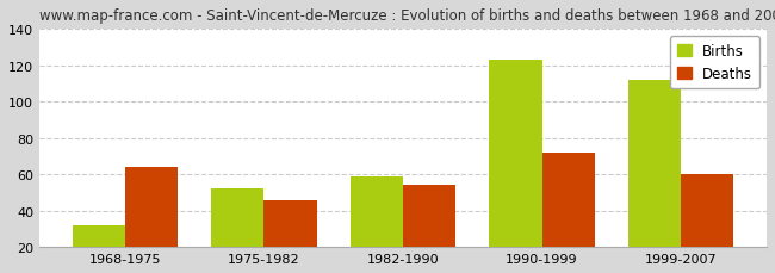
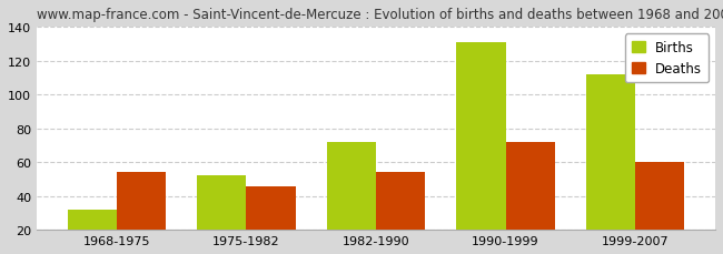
Deaths/1968-1975: 64 -> 54
Births/1982-1990: 59 -> 72
Births/1990-1999: 123 -> 131
